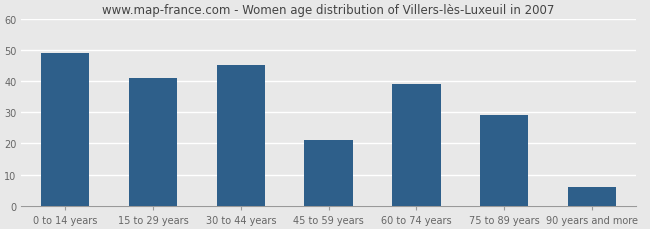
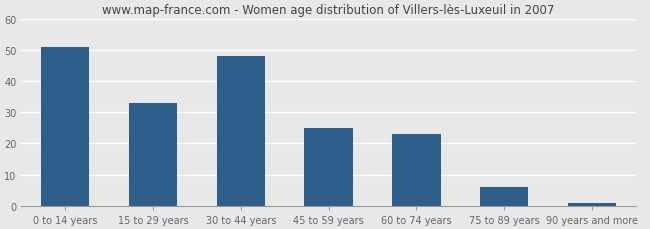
0 to 14 years: 49 -> 51
15 to 29 years: 41 -> 33
30 to 44 years: 45 -> 48
45 to 59 years: 21 -> 25
60 to 74 years: 39 -> 23
75 to 89 years: 29 -> 6
90 years and more: 6 -> 1
